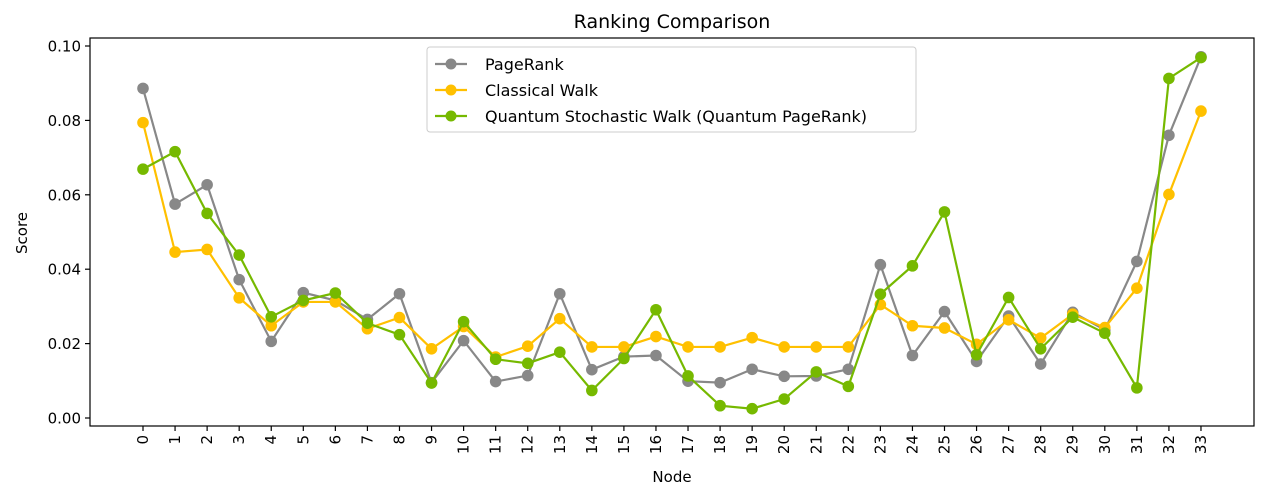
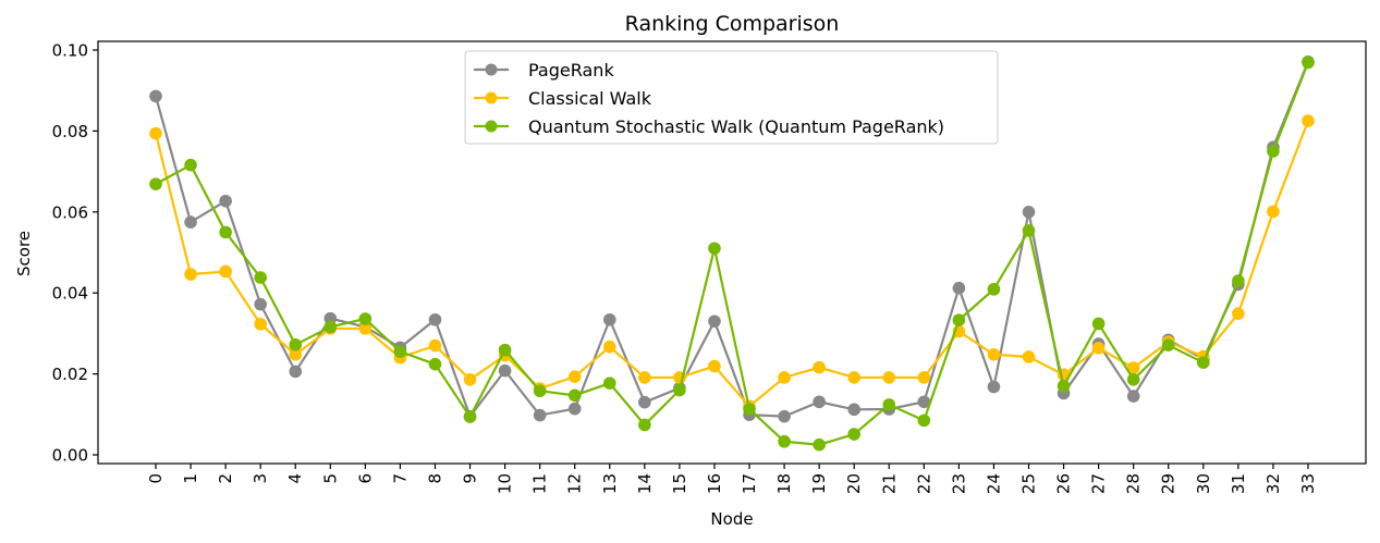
PageRank/16: 0.017 -> 0.033
Quantum Stochastic Walk (Quantum PageRank)/16: 0.029 -> 0.051
Classical Walk/17: 0.019 -> 0.012
PageRank/25: 0.029 -> 0.060
Quantum Stochastic Walk (Quantum PageRank)/31: 0.008 -> 0.043
Quantum Stochastic Walk (Quantum PageRank)/32: 0.091 -> 0.075
